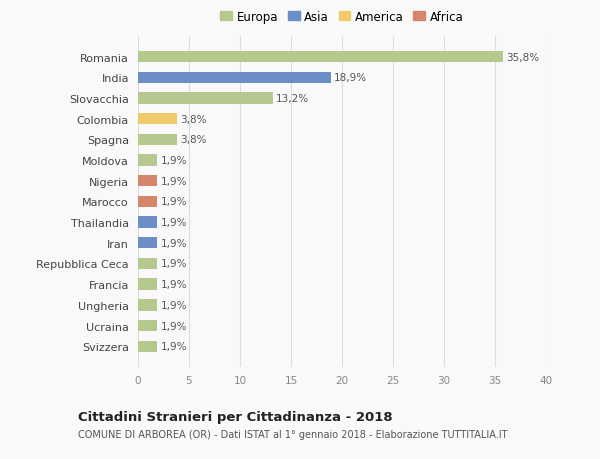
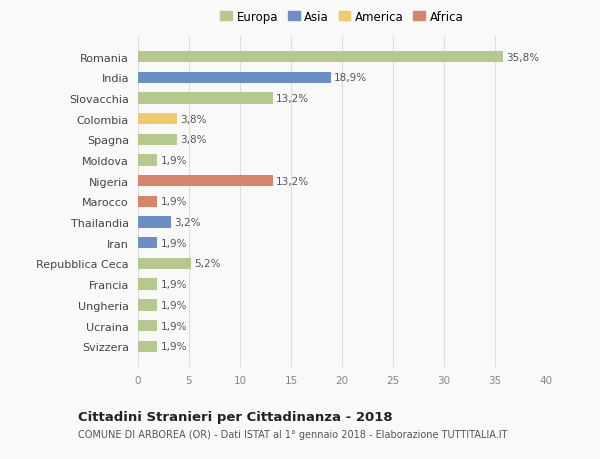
Nigeria: 1,9% -> 13,2%
Thailandia: 1,9% -> 3,2%
Repubblica Ceca: 1,9% -> 5,2%
